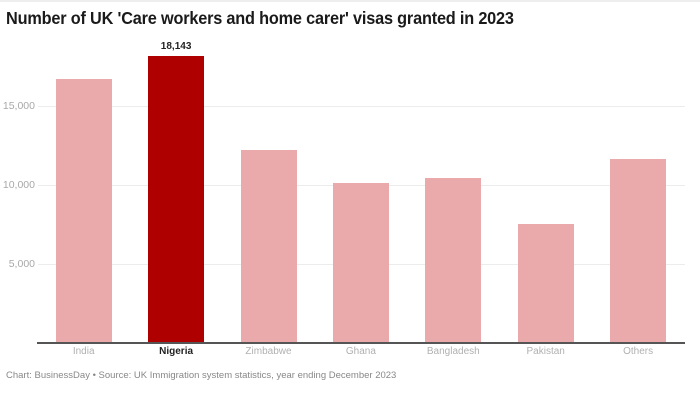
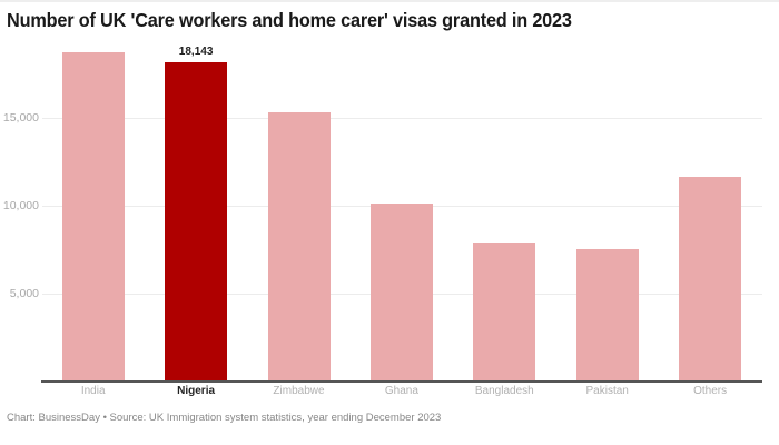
India: 16700 -> 18700
Zimbabwe: 12200 -> 15300
Bangladesh: 10400 -> 7900
